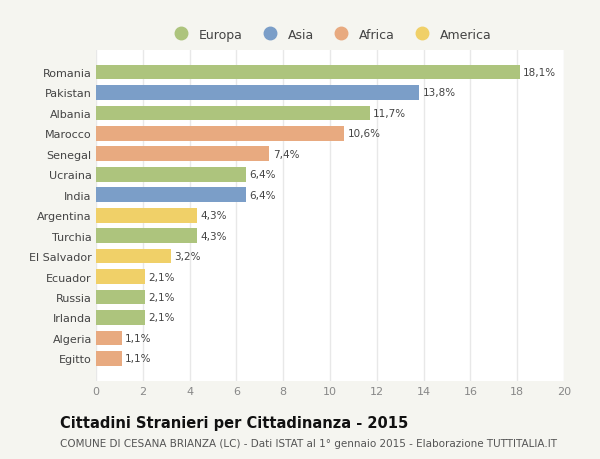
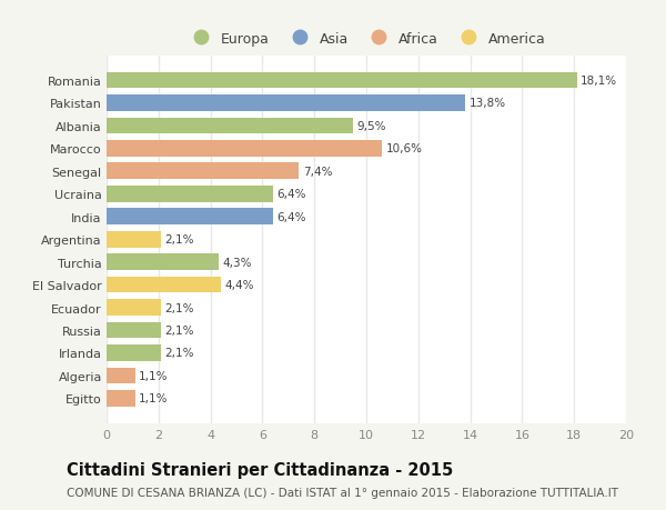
Albania: 11,7% -> 9,5%
Argentina: 4,3% -> 2,1%
El Salvador: 3,2% -> 4,4%
